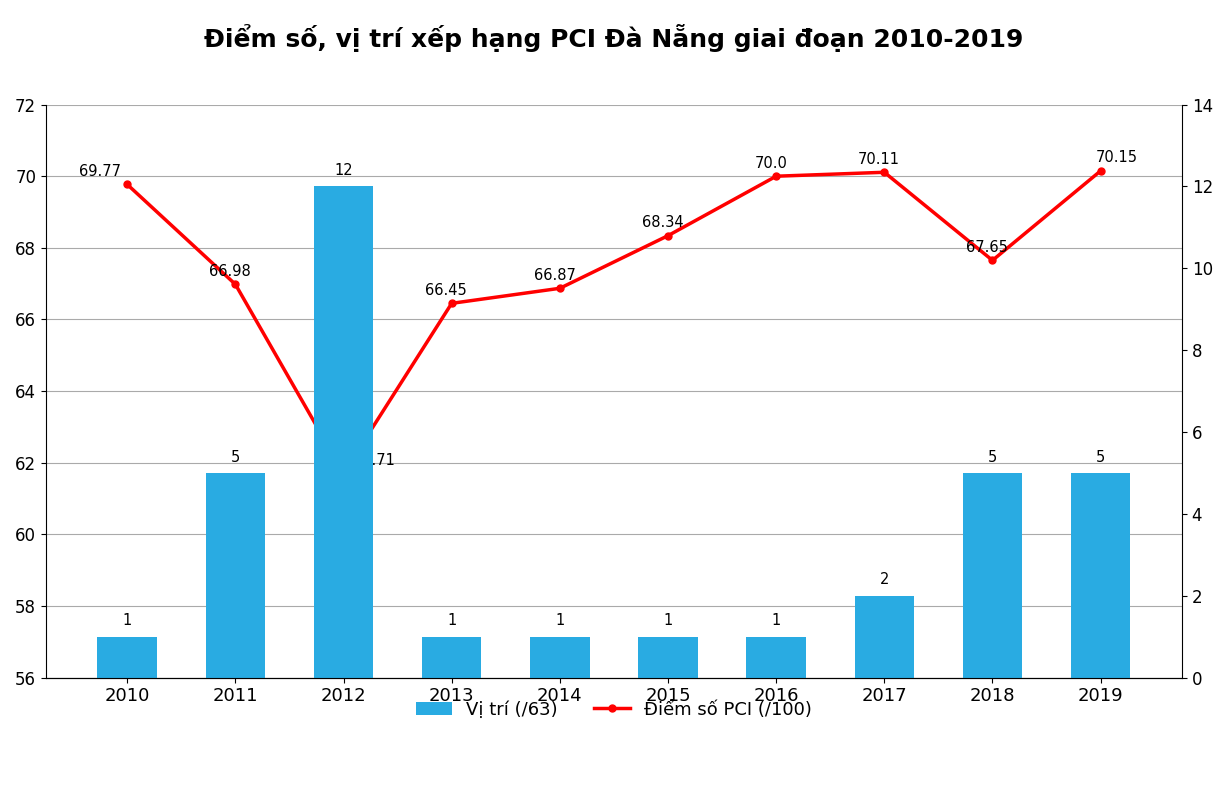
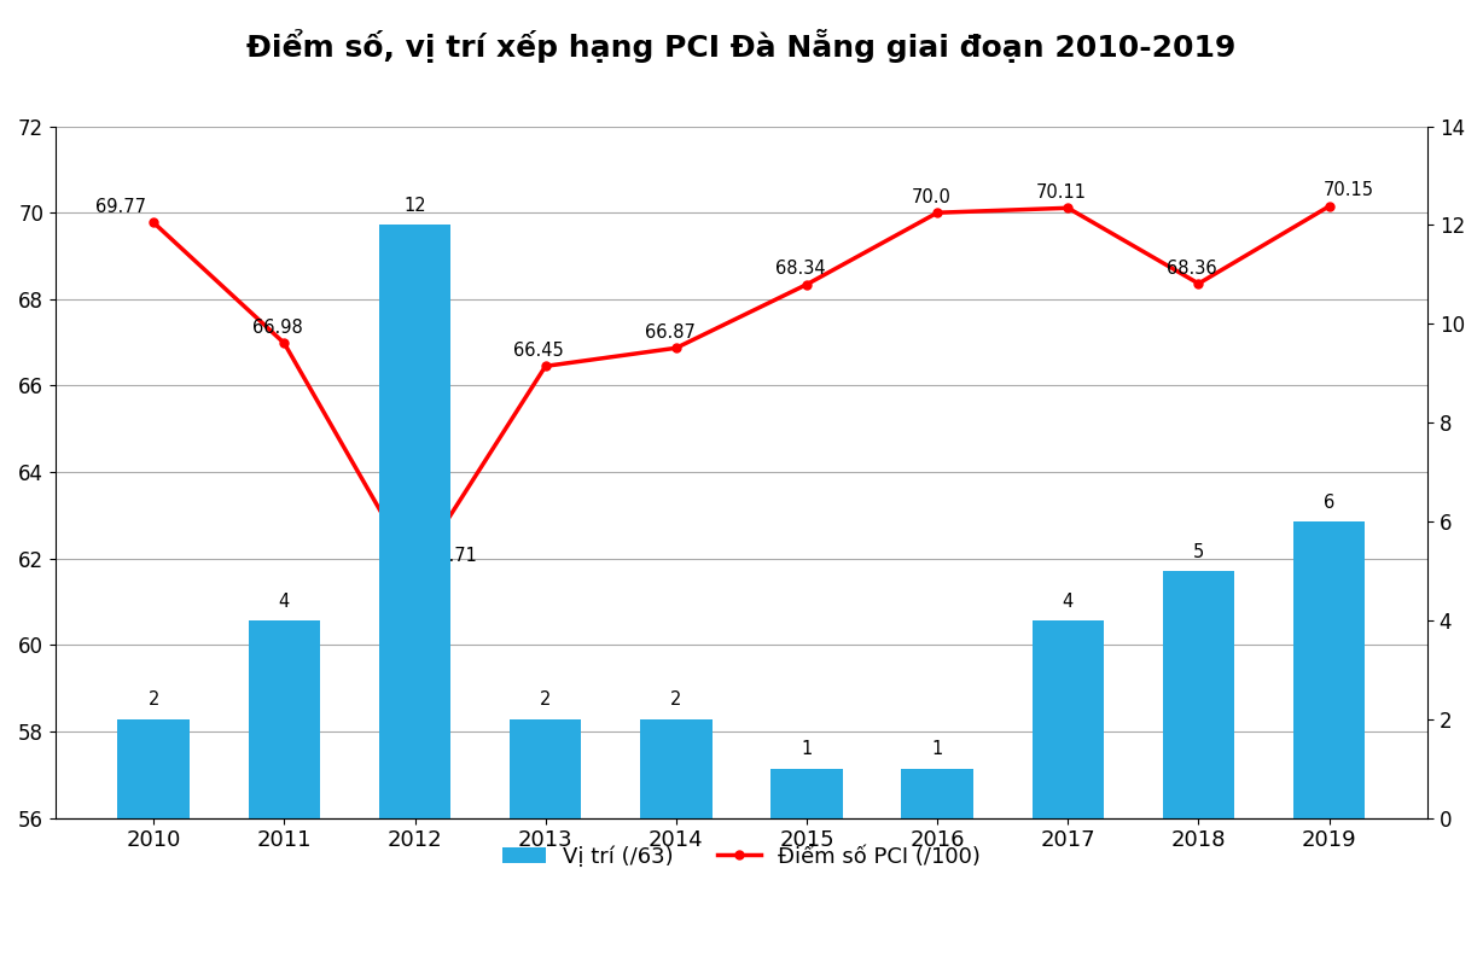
Vị trí (/63)/2010: 1 -> 2
Vị trí (/63)/2011: 5 -> 4
Vị trí (/63)/2013: 1 -> 2
Vị trí (/63)/2014: 1 -> 2
Vị trí (/63)/2017: 2 -> 4
Điểm số PCI (/100)/2018: 67.65 -> 68.36
Vị trí (/63)/2019: 5 -> 6
